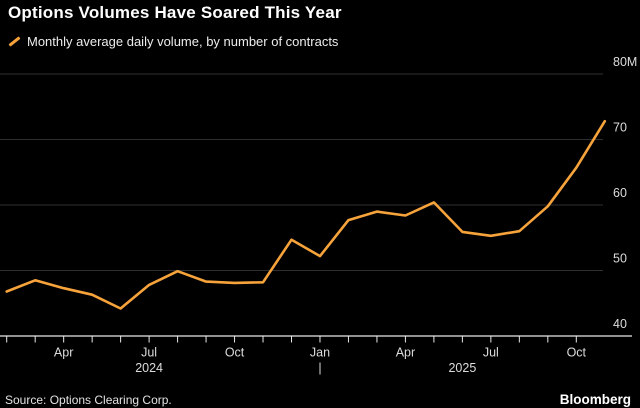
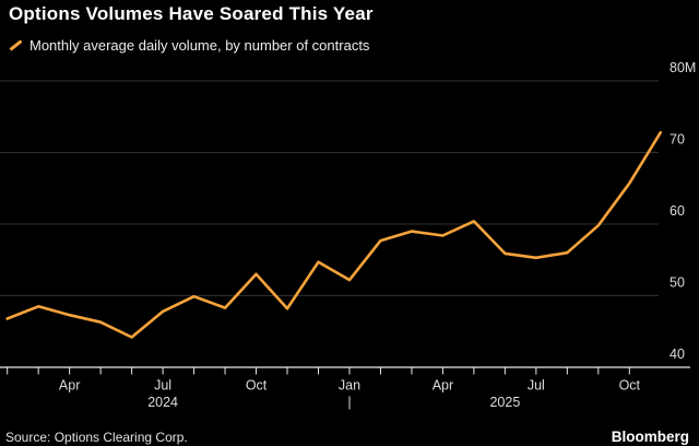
Oct 2024: 48M -> 53M
